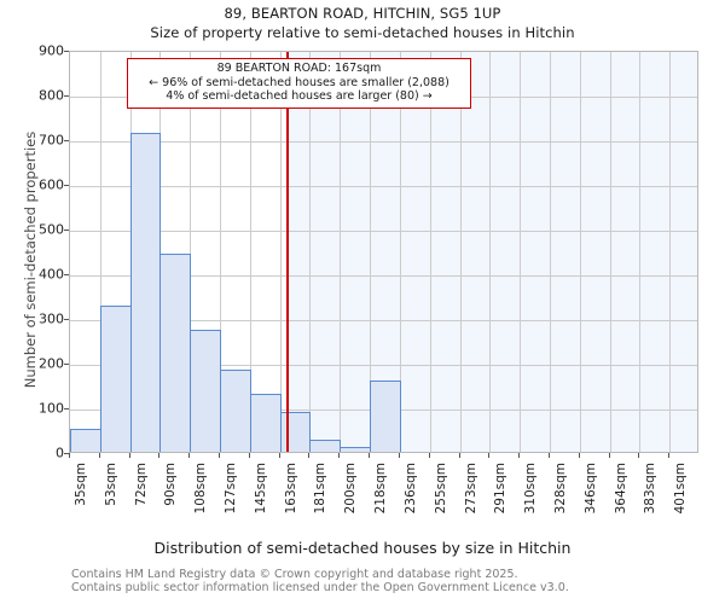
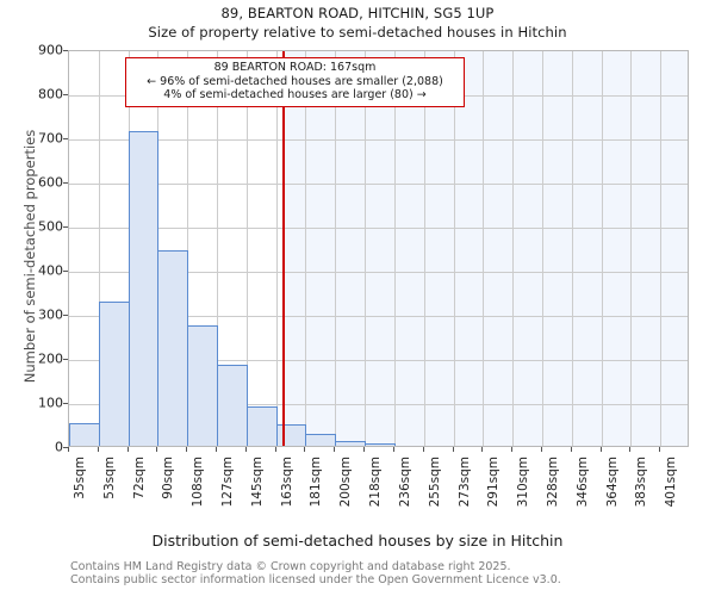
145sqm: 130 -> 90
163sqm: 90 -> 50
218sqm: 160 -> 10
